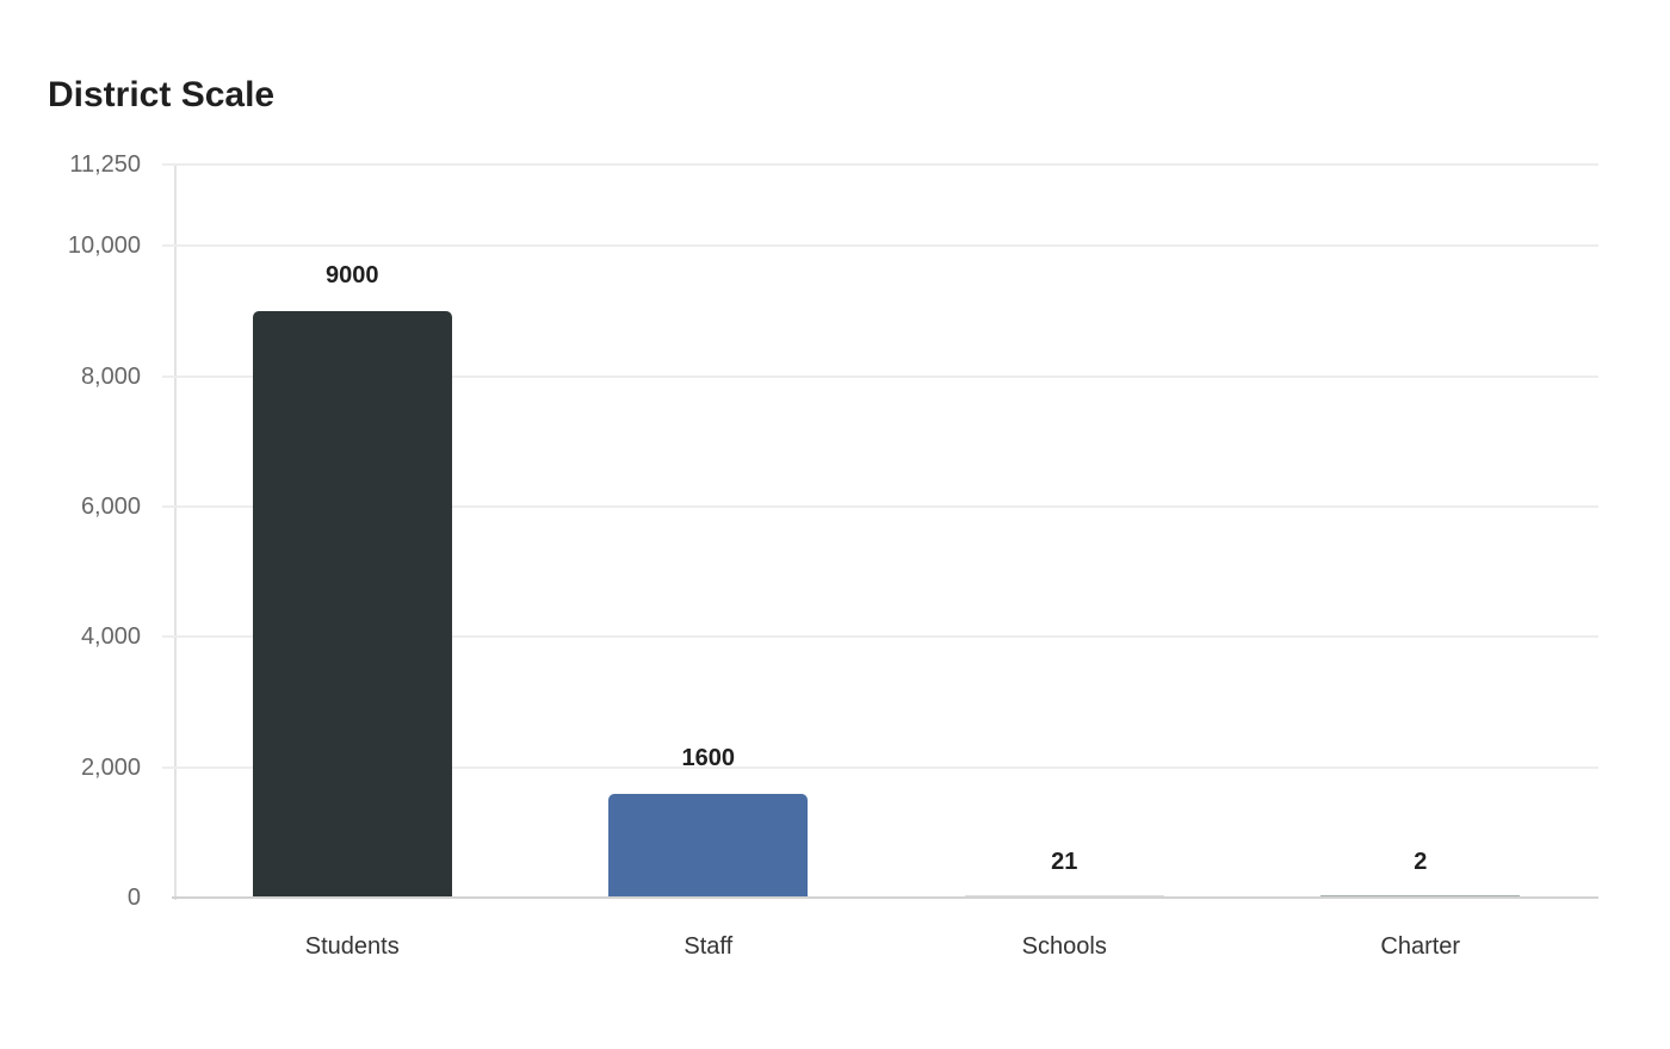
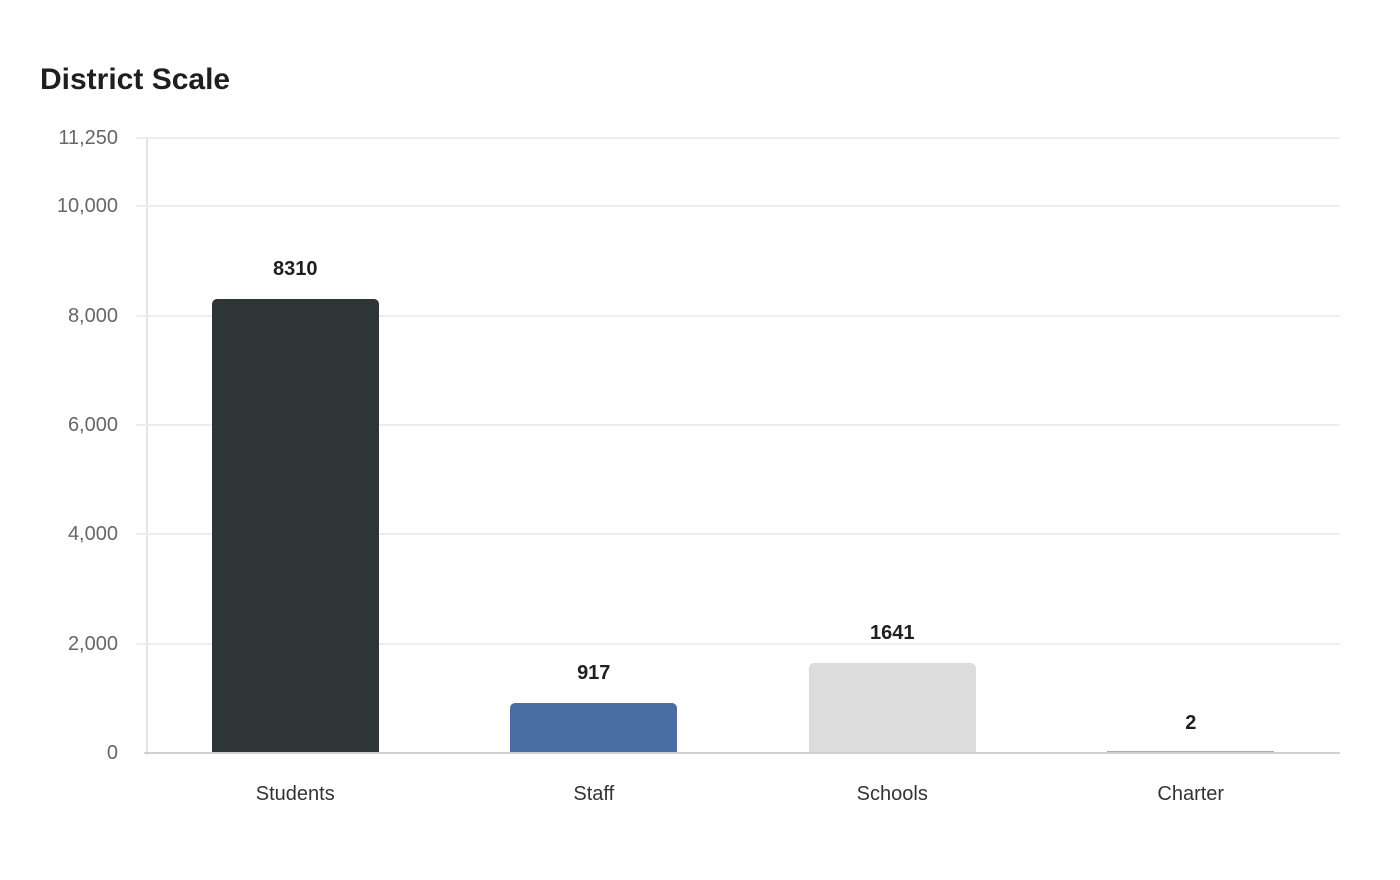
Students: 9000 -> 8310
Staff: 1600 -> 917
Schools: 21 -> 1641
